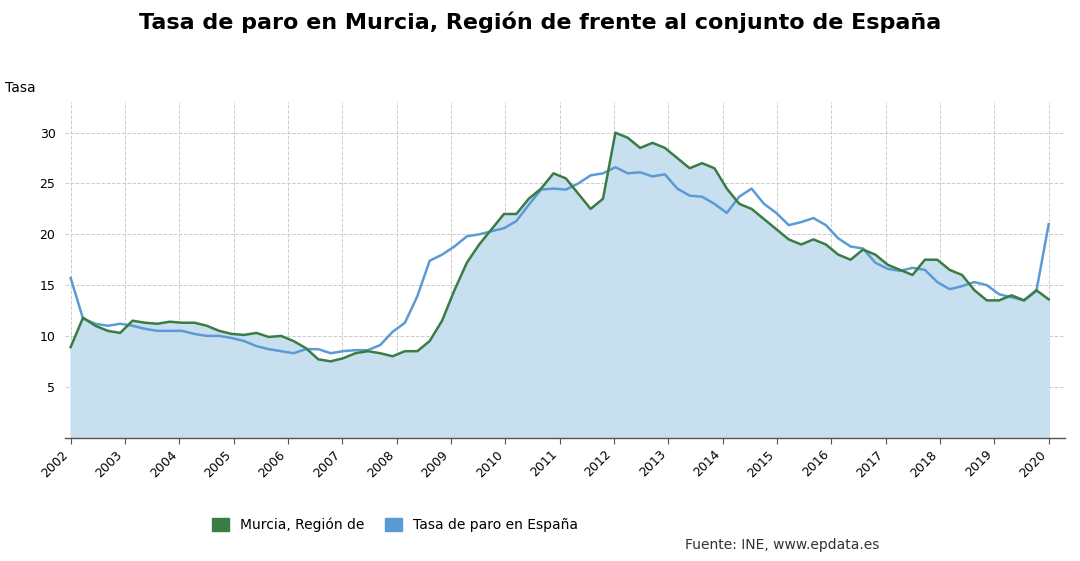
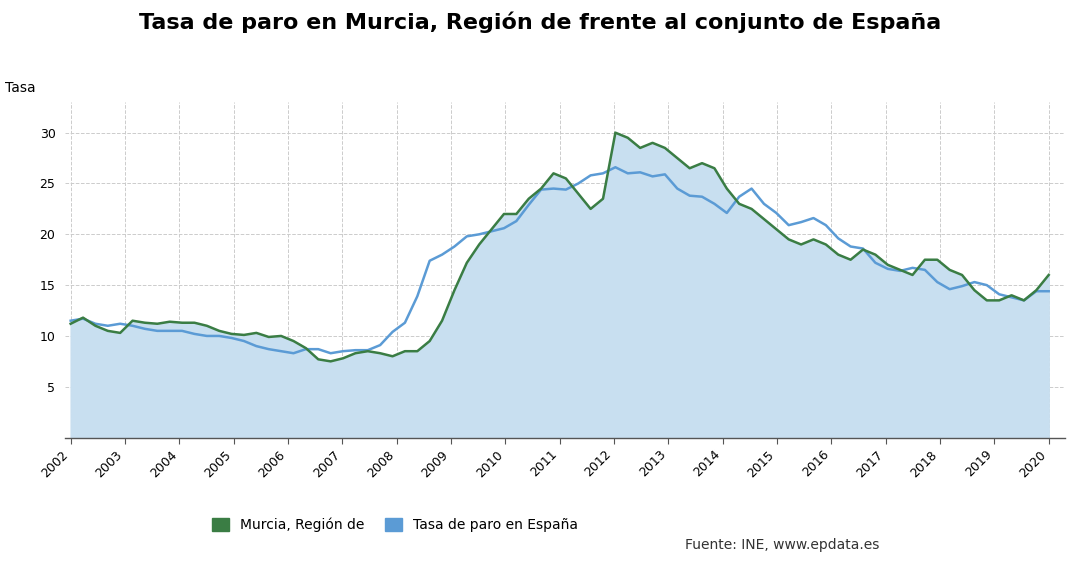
Murcia, Región de/2002: 8.9 -> 11.2
Tasa de paro en España/2002: 15.7 -> 11.5
Murcia, Región de/2020: 13.6 -> 16.0
Tasa de paro en España/2020: 21.0 -> 14.4
